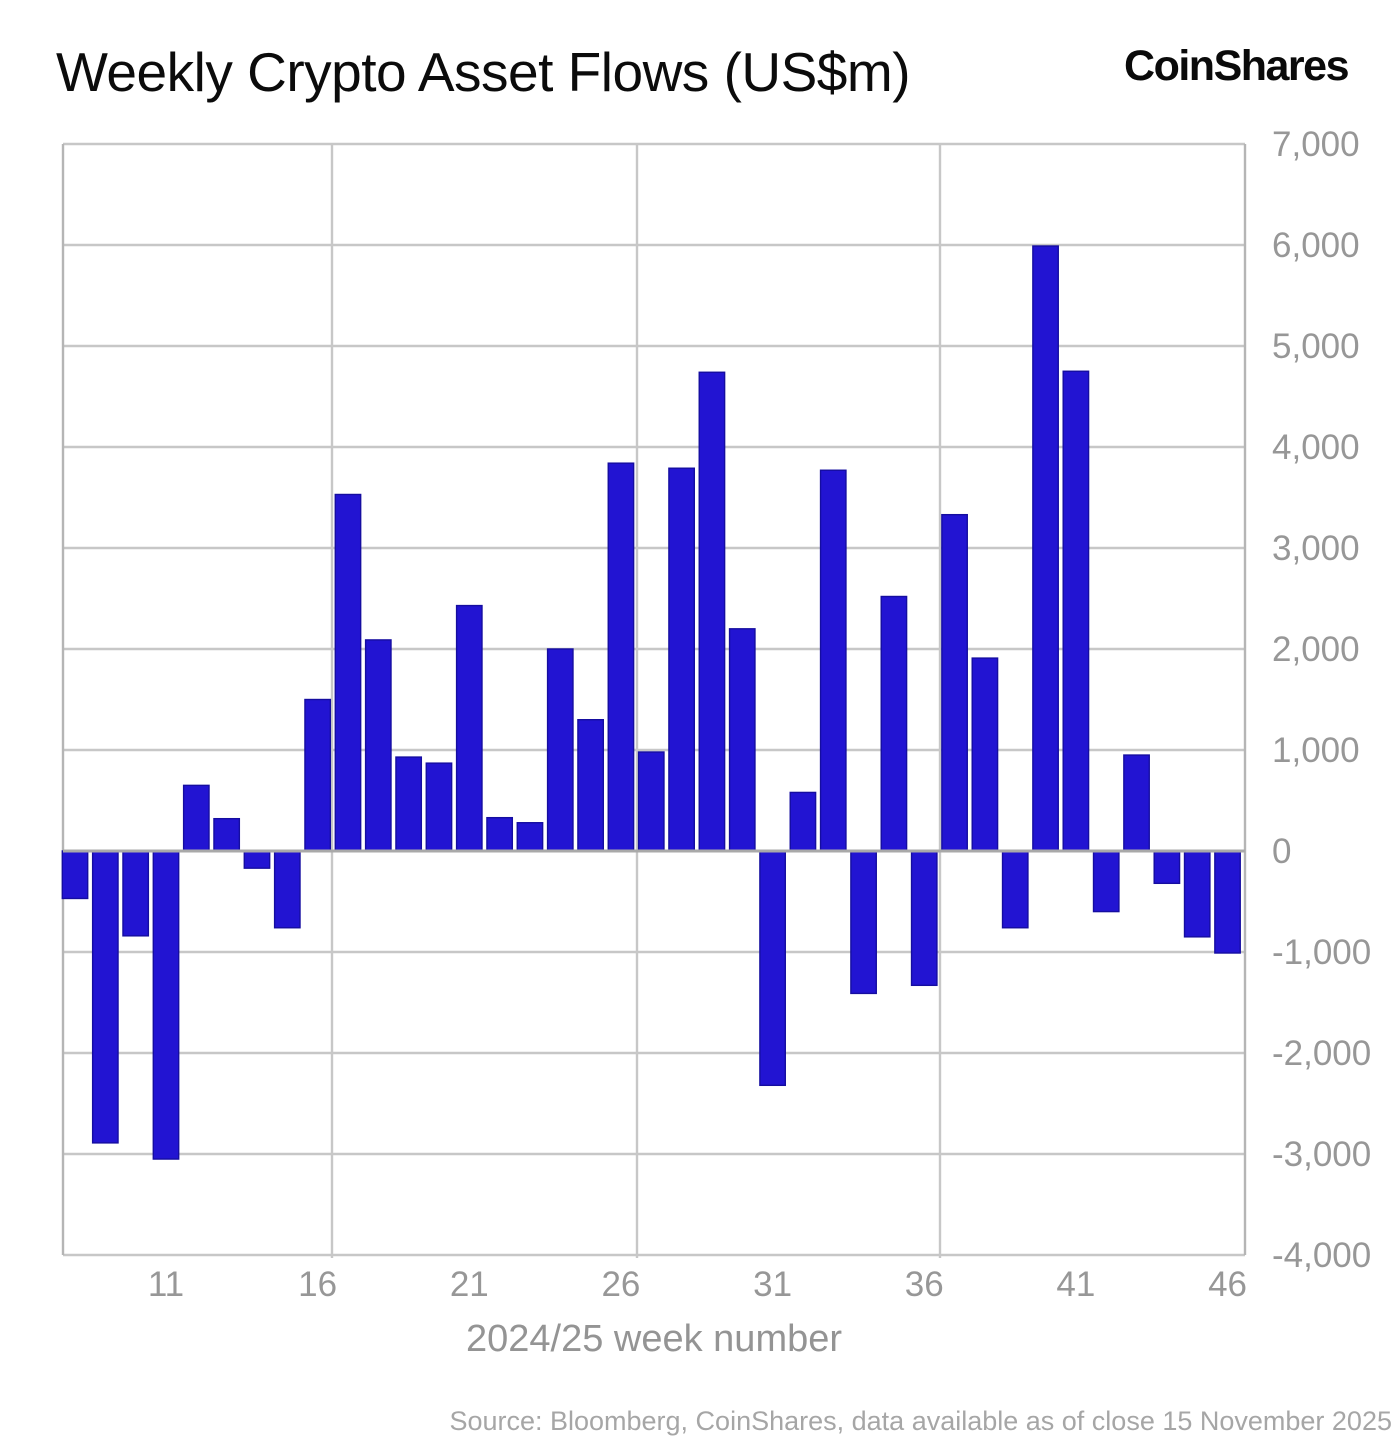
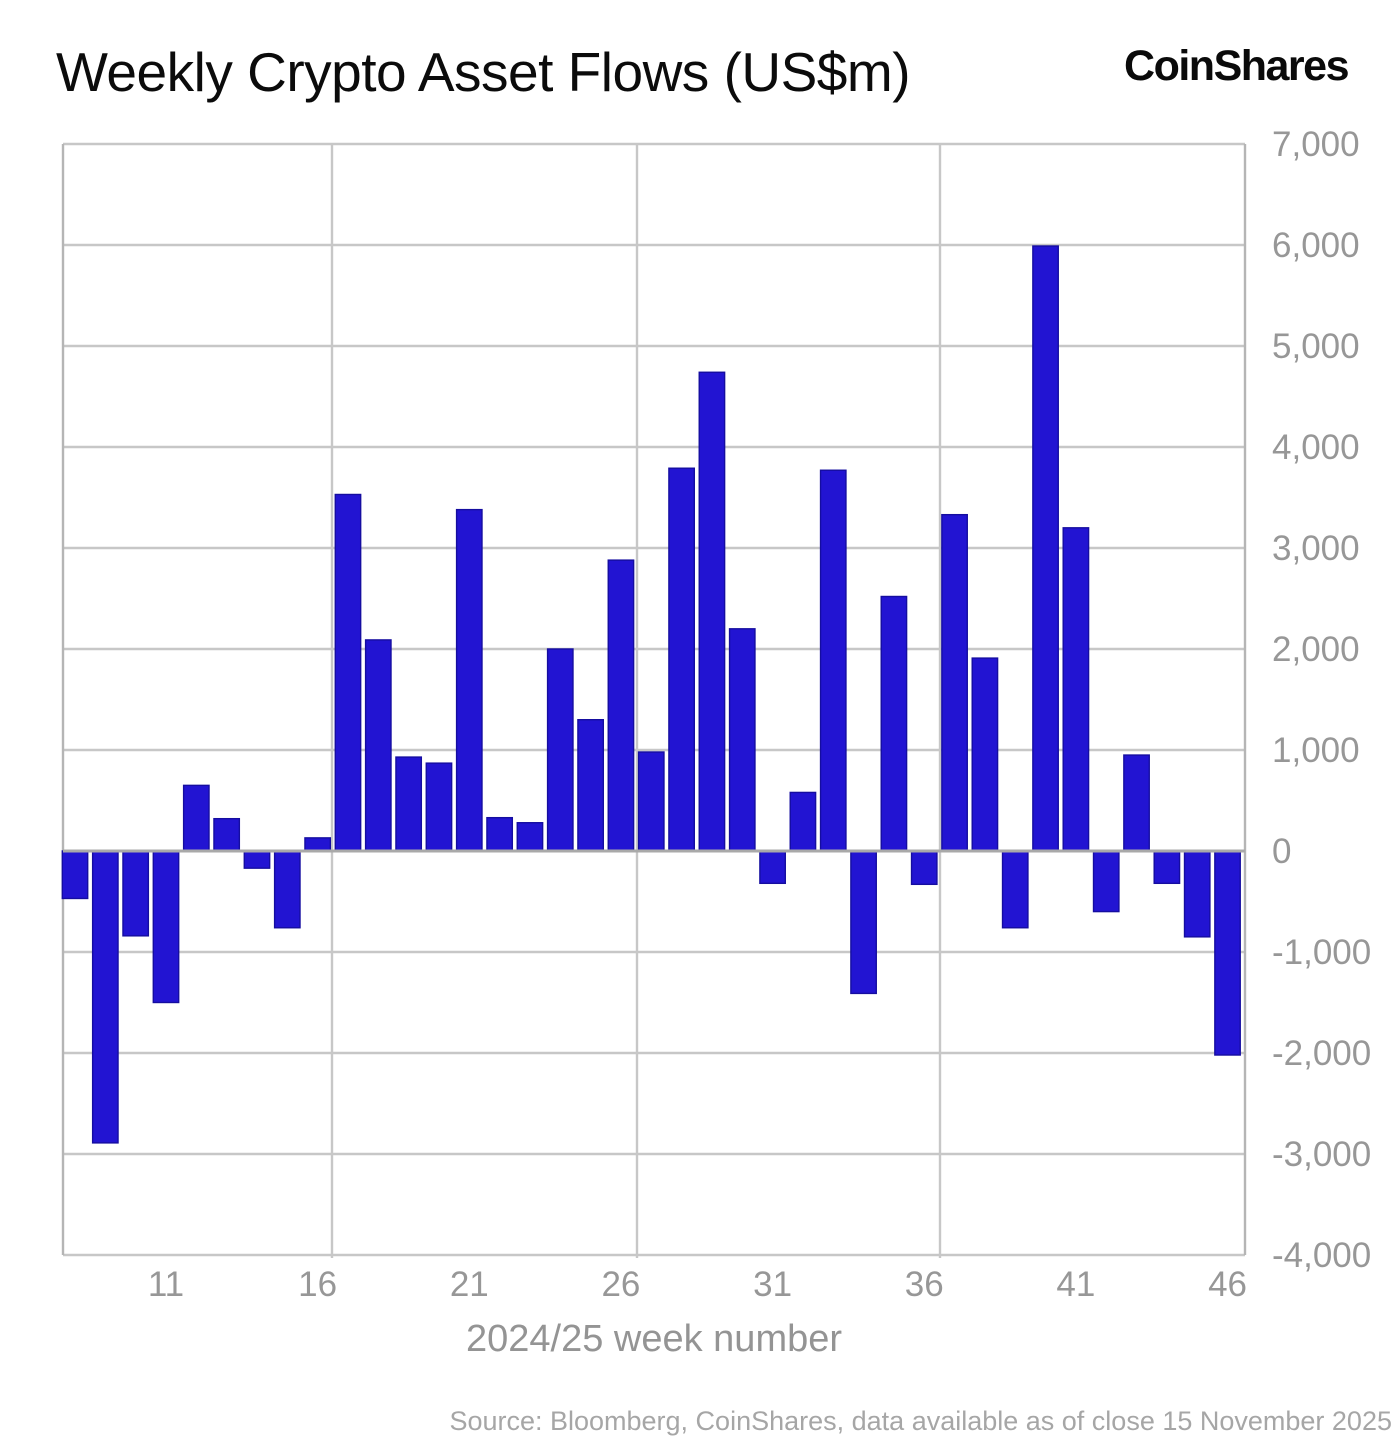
11: -3050 -> -1500
16: 1500 -> 130
21: 2430 -> 3380
26: 3840 -> 2880
31: -2320 -> -320
36: -1330 -> -330
41: 4750 -> 3200
46: -1010 -> -2020
